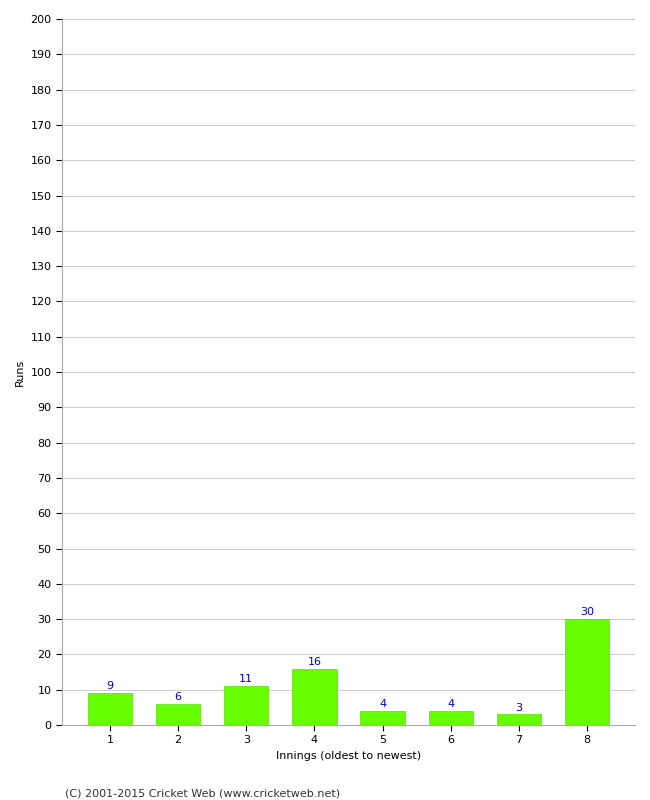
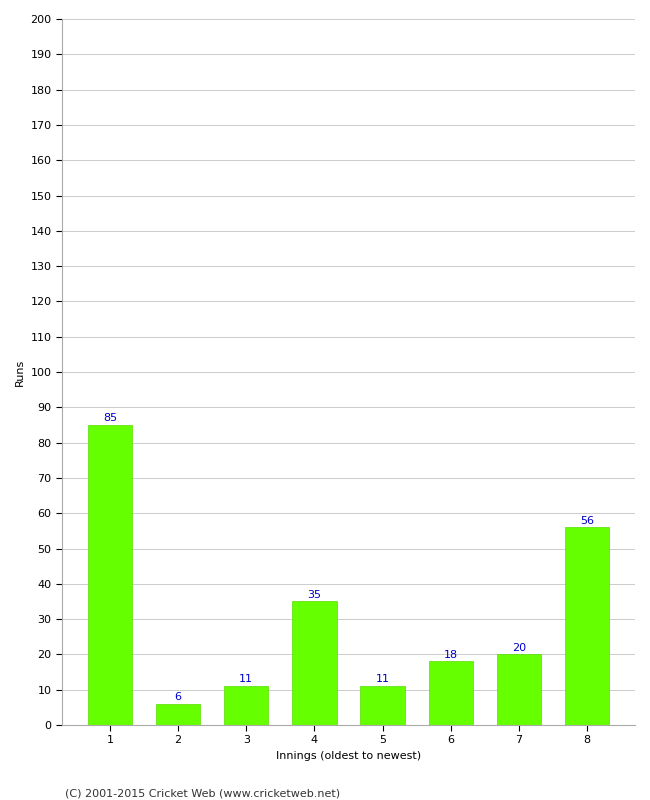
1: 9 -> 85
4: 16 -> 35
5: 4 -> 11
6: 4 -> 18
7: 3 -> 20
8: 30 -> 56
